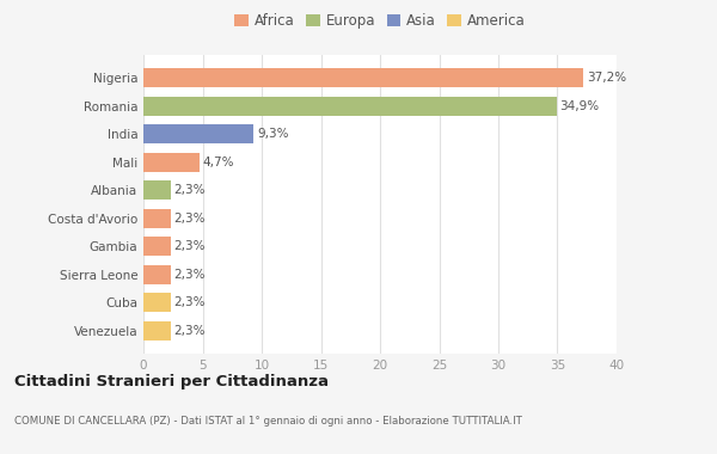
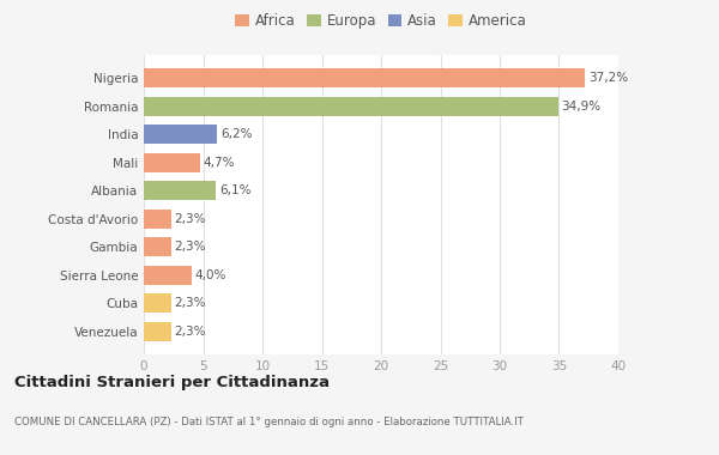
India: 9,3% -> 6,2%
Albania: 2,3% -> 6,1%
Sierra Leone: 2,3% -> 4,0%
